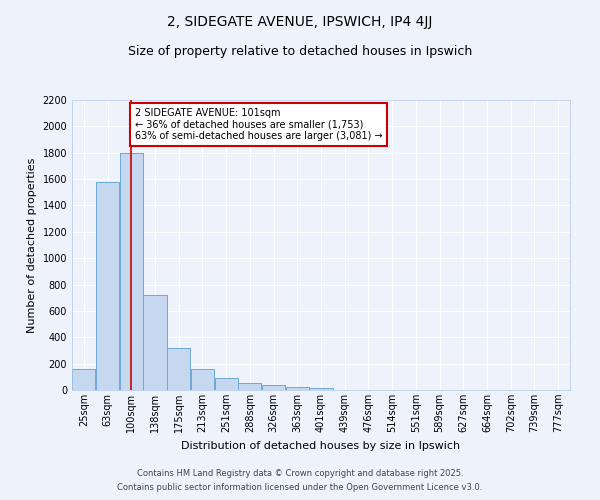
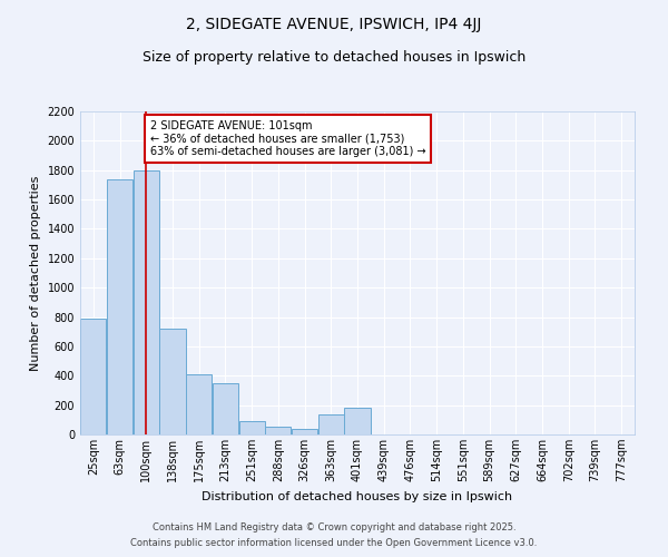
25sqm: 160 -> 790
63sqm: 1580 -> 1740
175sqm: 320 -> 410
213sqm: 160 -> 350
363sqm: 20 -> 140
401sqm: 20 -> 180
